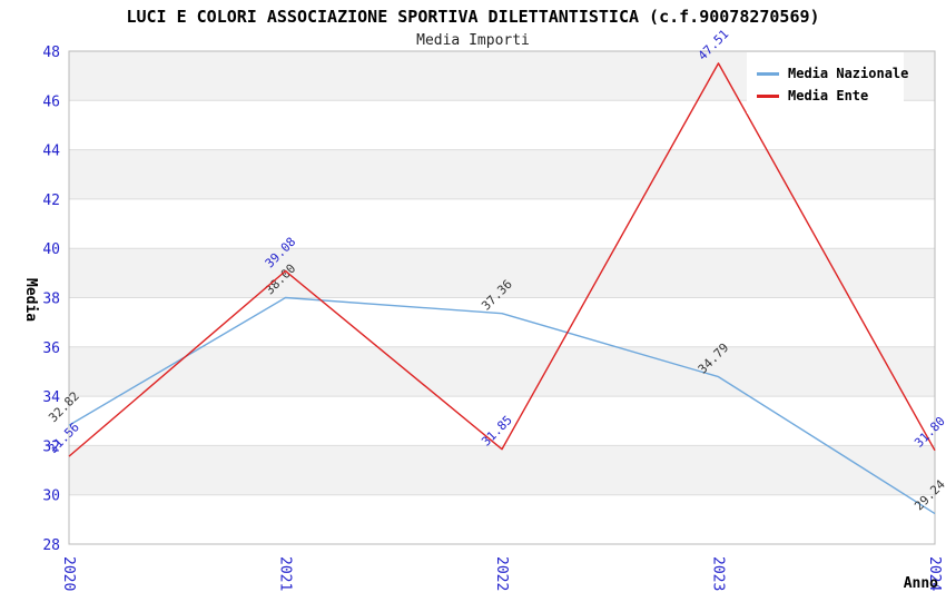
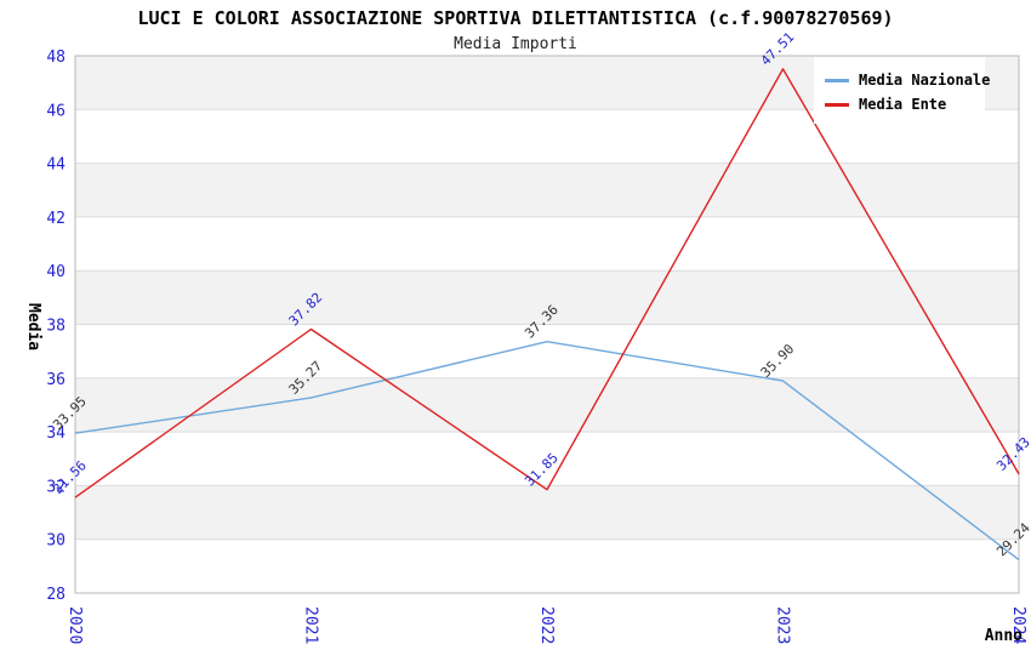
Media Nazionale/2020: 32.82 -> 33.95
Media Nazionale/2021: 38.00 -> 35.27
Media Ente/2021: 39.08 -> 37.82
Media Nazionale/2023: 34.79 -> 35.90
Media Ente/2024: 31.80 -> 32.43
